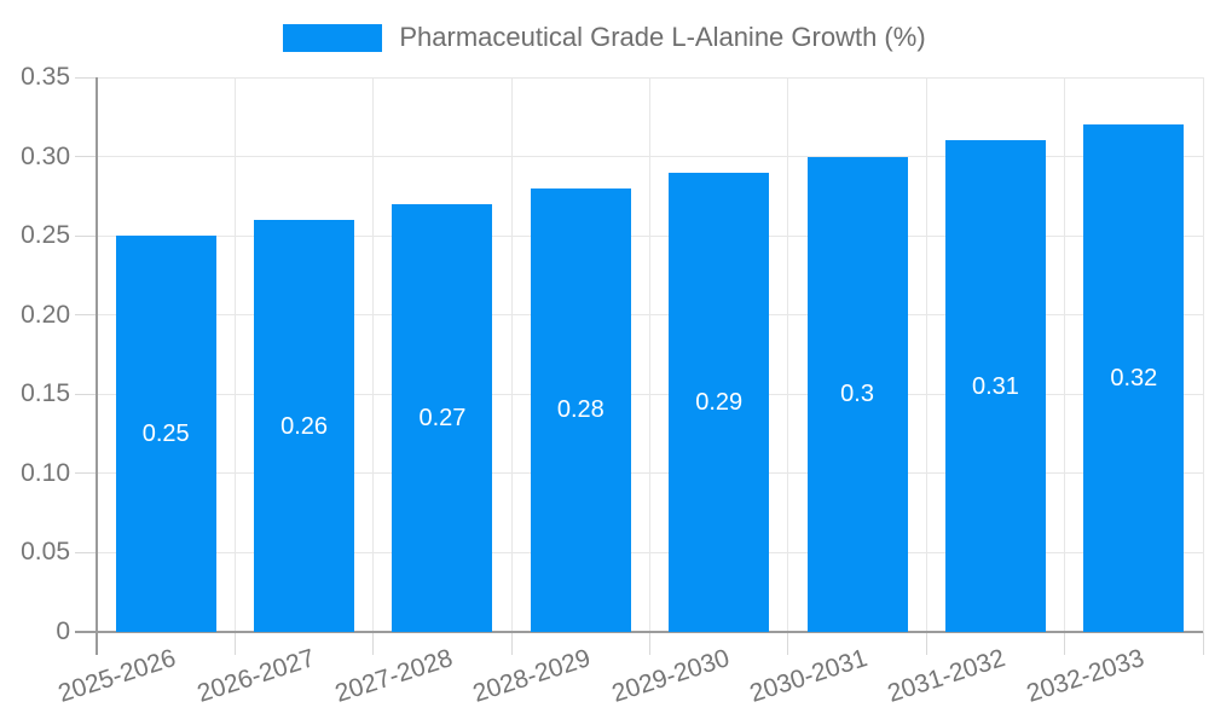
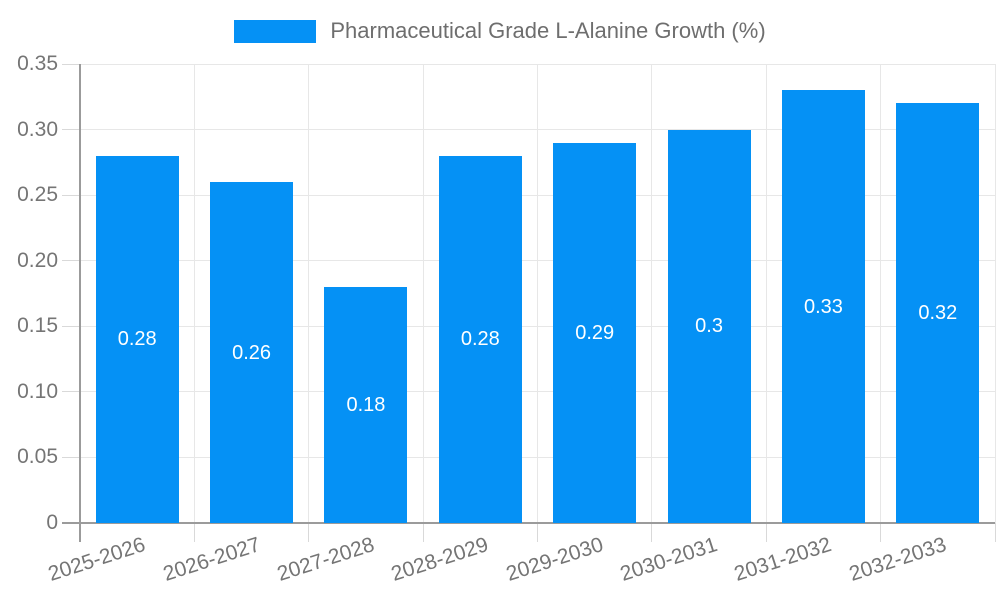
2025-2026: 0.25 -> 0.28
2027-2028: 0.27 -> 0.18
2031-2032: 0.31 -> 0.33
